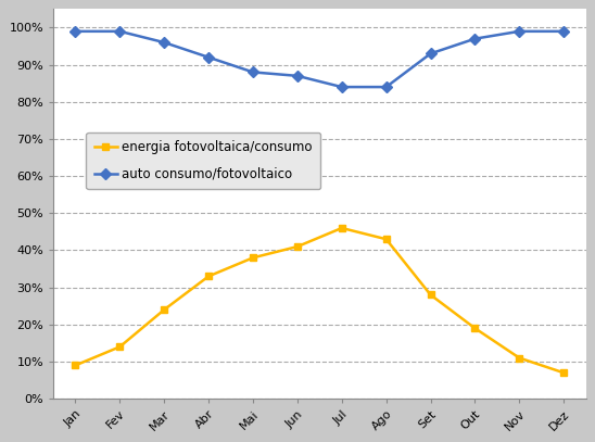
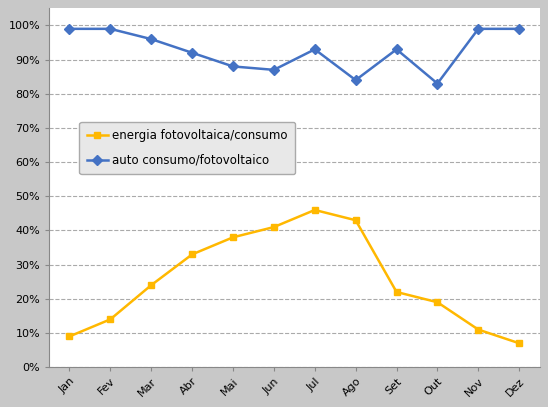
auto consumo/fotovoltaico/Jul: 84% -> 93%
energia fotovoltaica/consumo/Set: 28% -> 22%
auto consumo/fotovoltaico/Out: 97% -> 83%
